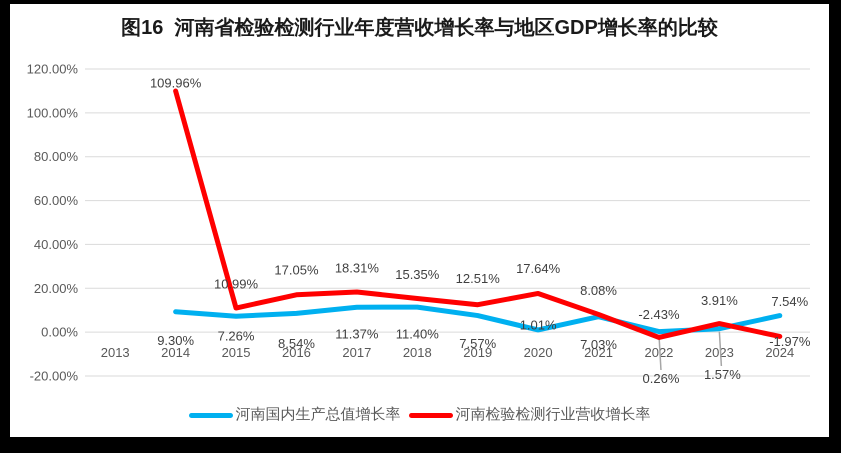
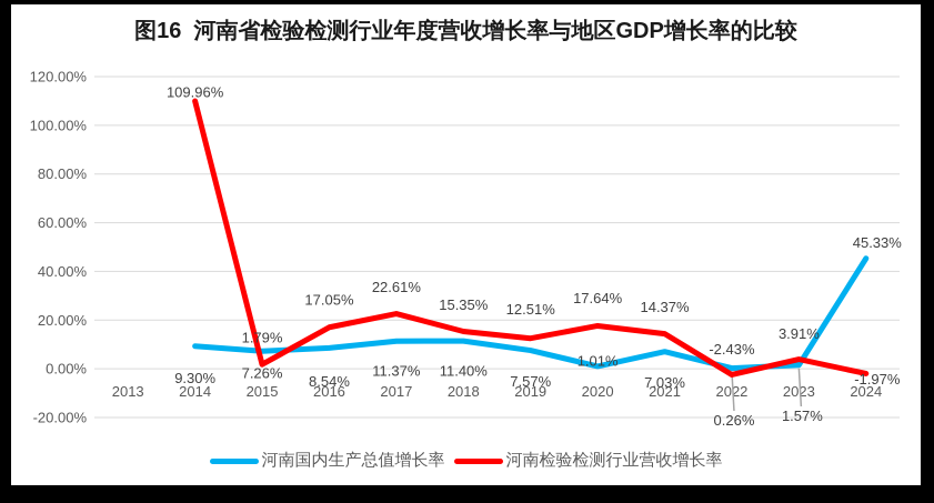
河南检验检测行业营收增长率/2015: 10.99% -> 1.79%
河南检验检测行业营收增长率/2017: 18.31% -> 22.61%
河南检验检测行业营收增长率/2021: 8.08% -> 14.37%
河南国内生产总值增长率/2024: 7.54% -> 45.33%
